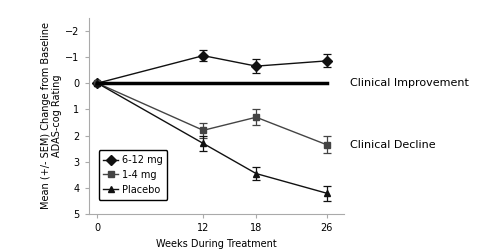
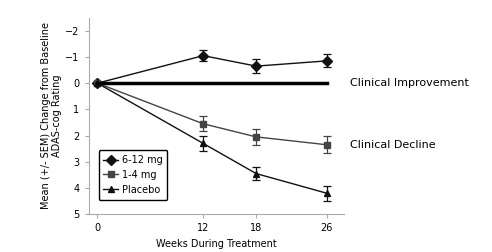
1-4 mg/12: 1.80 -> 1.55
1-4 mg/18: 1.30 -> 2.05
